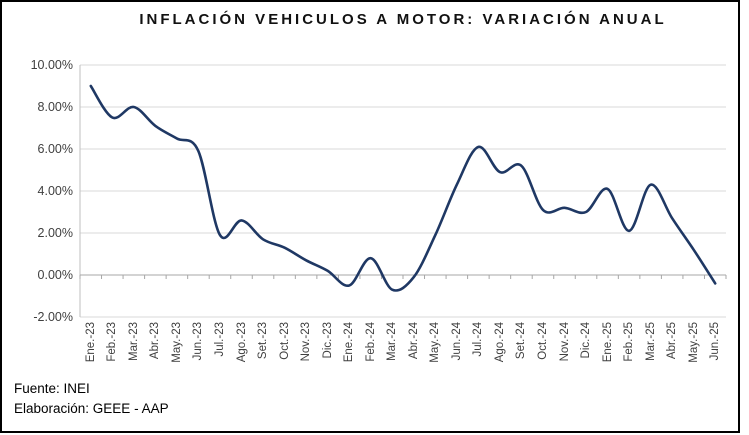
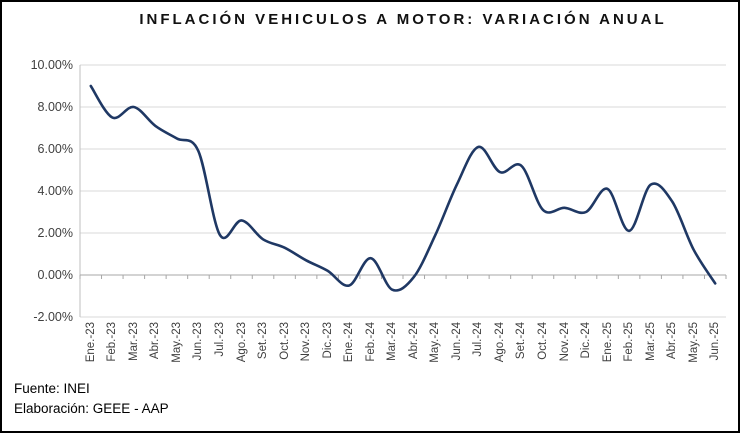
Abr.-25: 2.7% -> 3.5%
